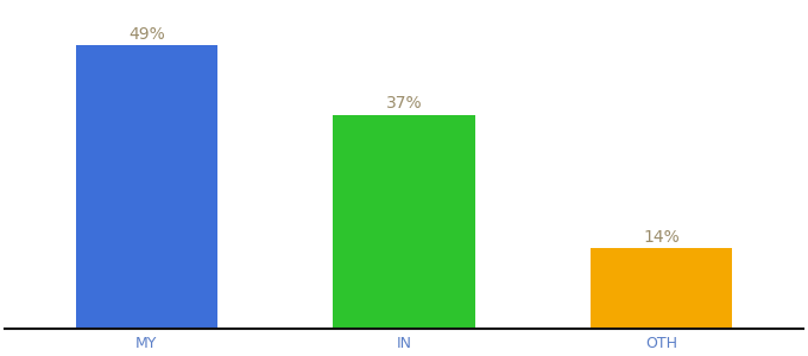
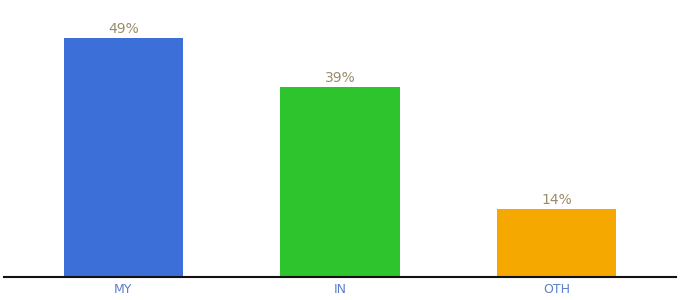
IN: 37% -> 39%
